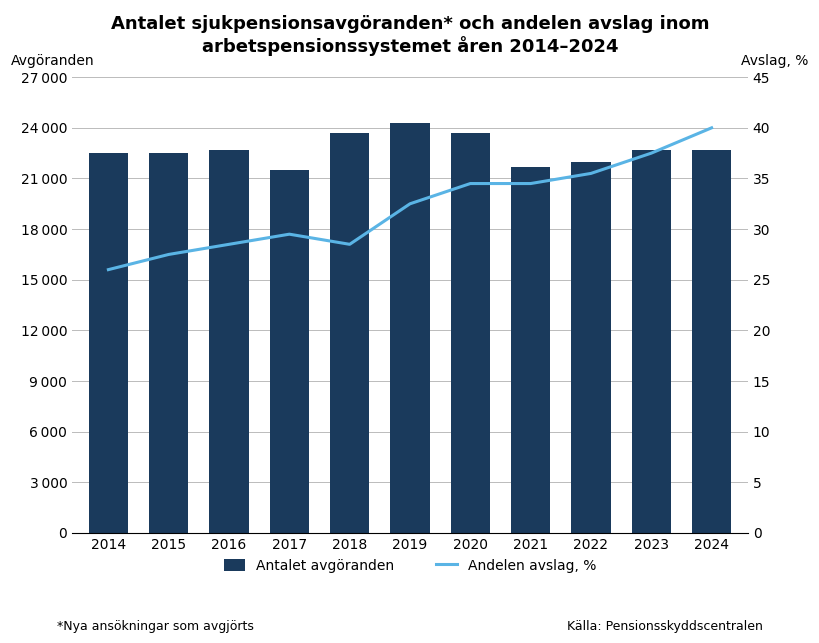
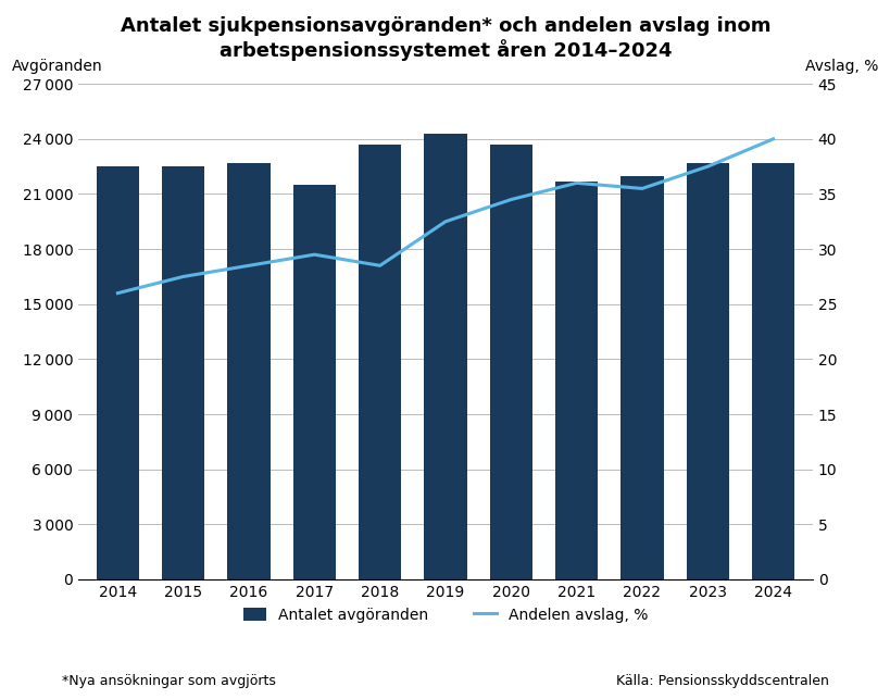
Andelen avslag, %/2021: 34.5 -> 36.0
